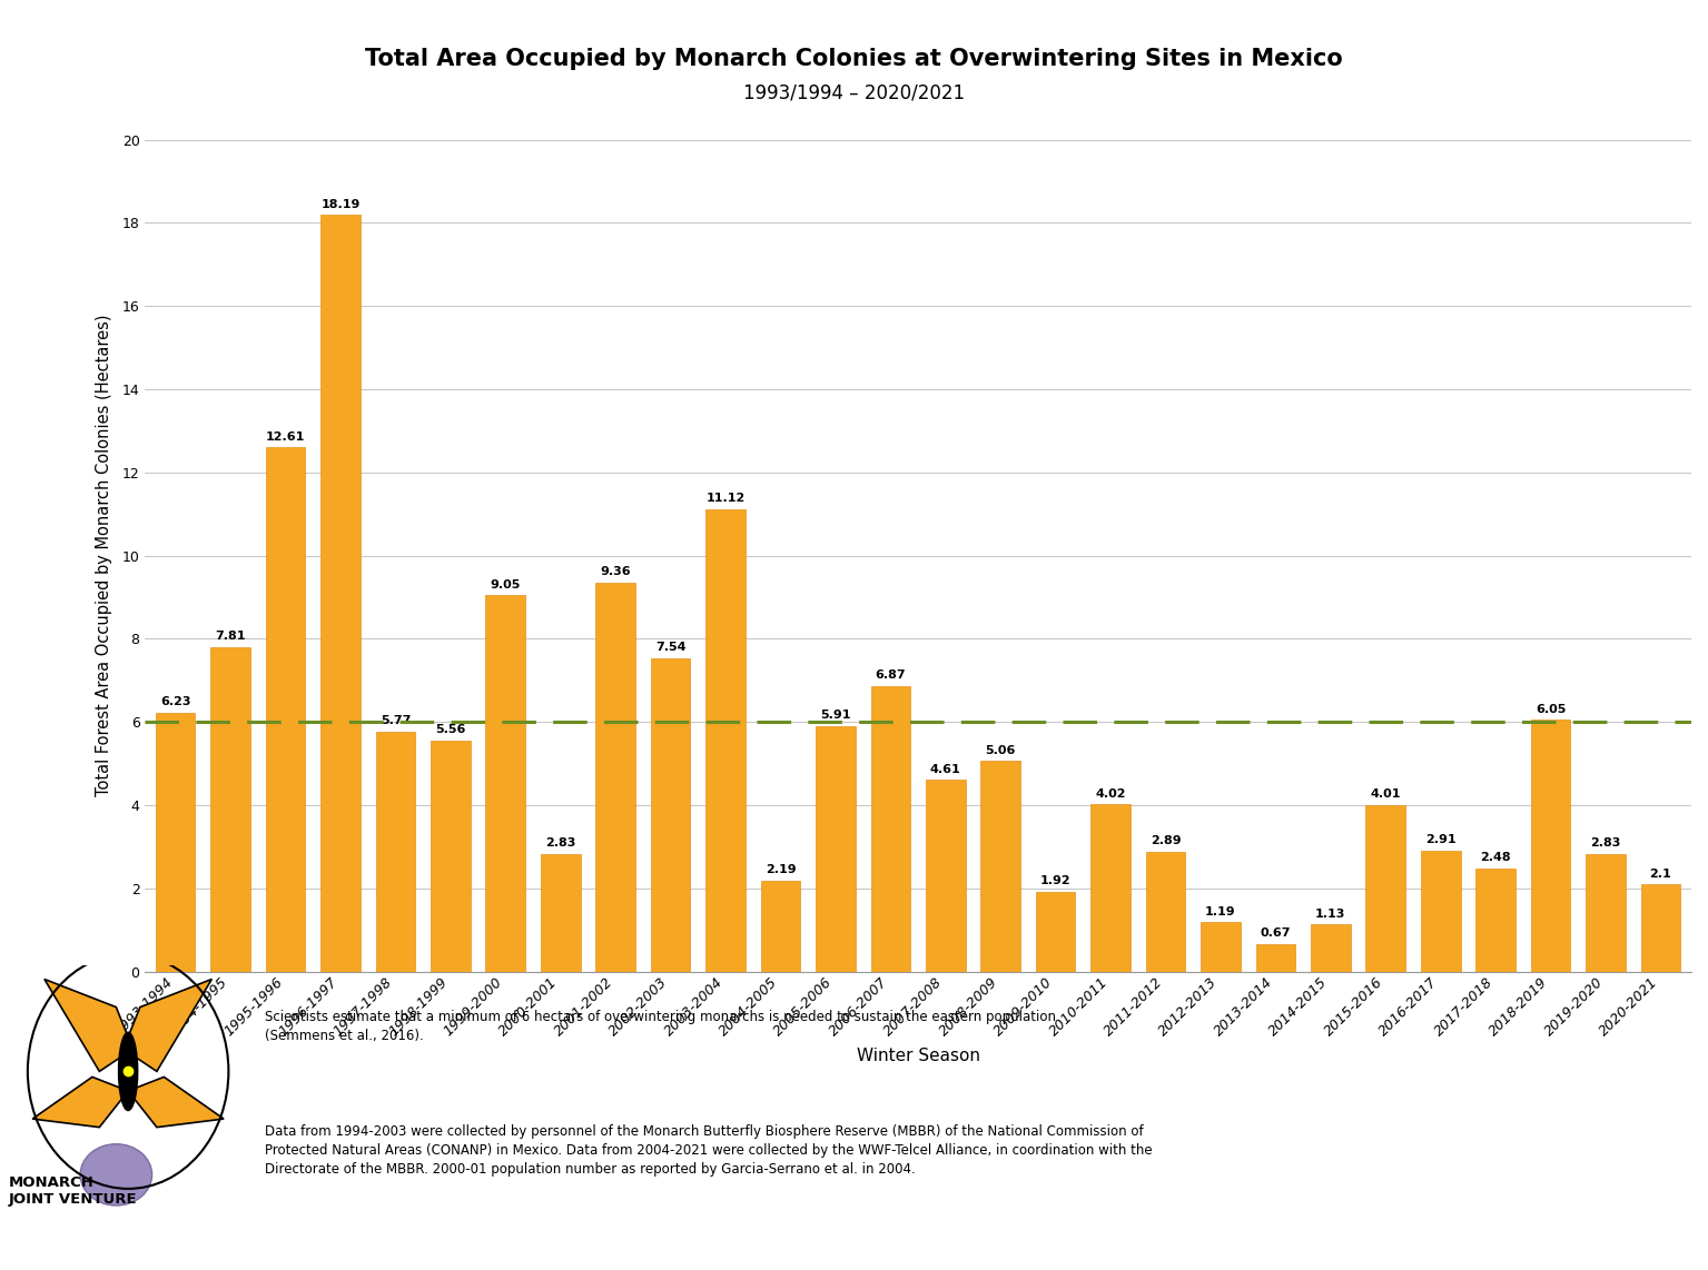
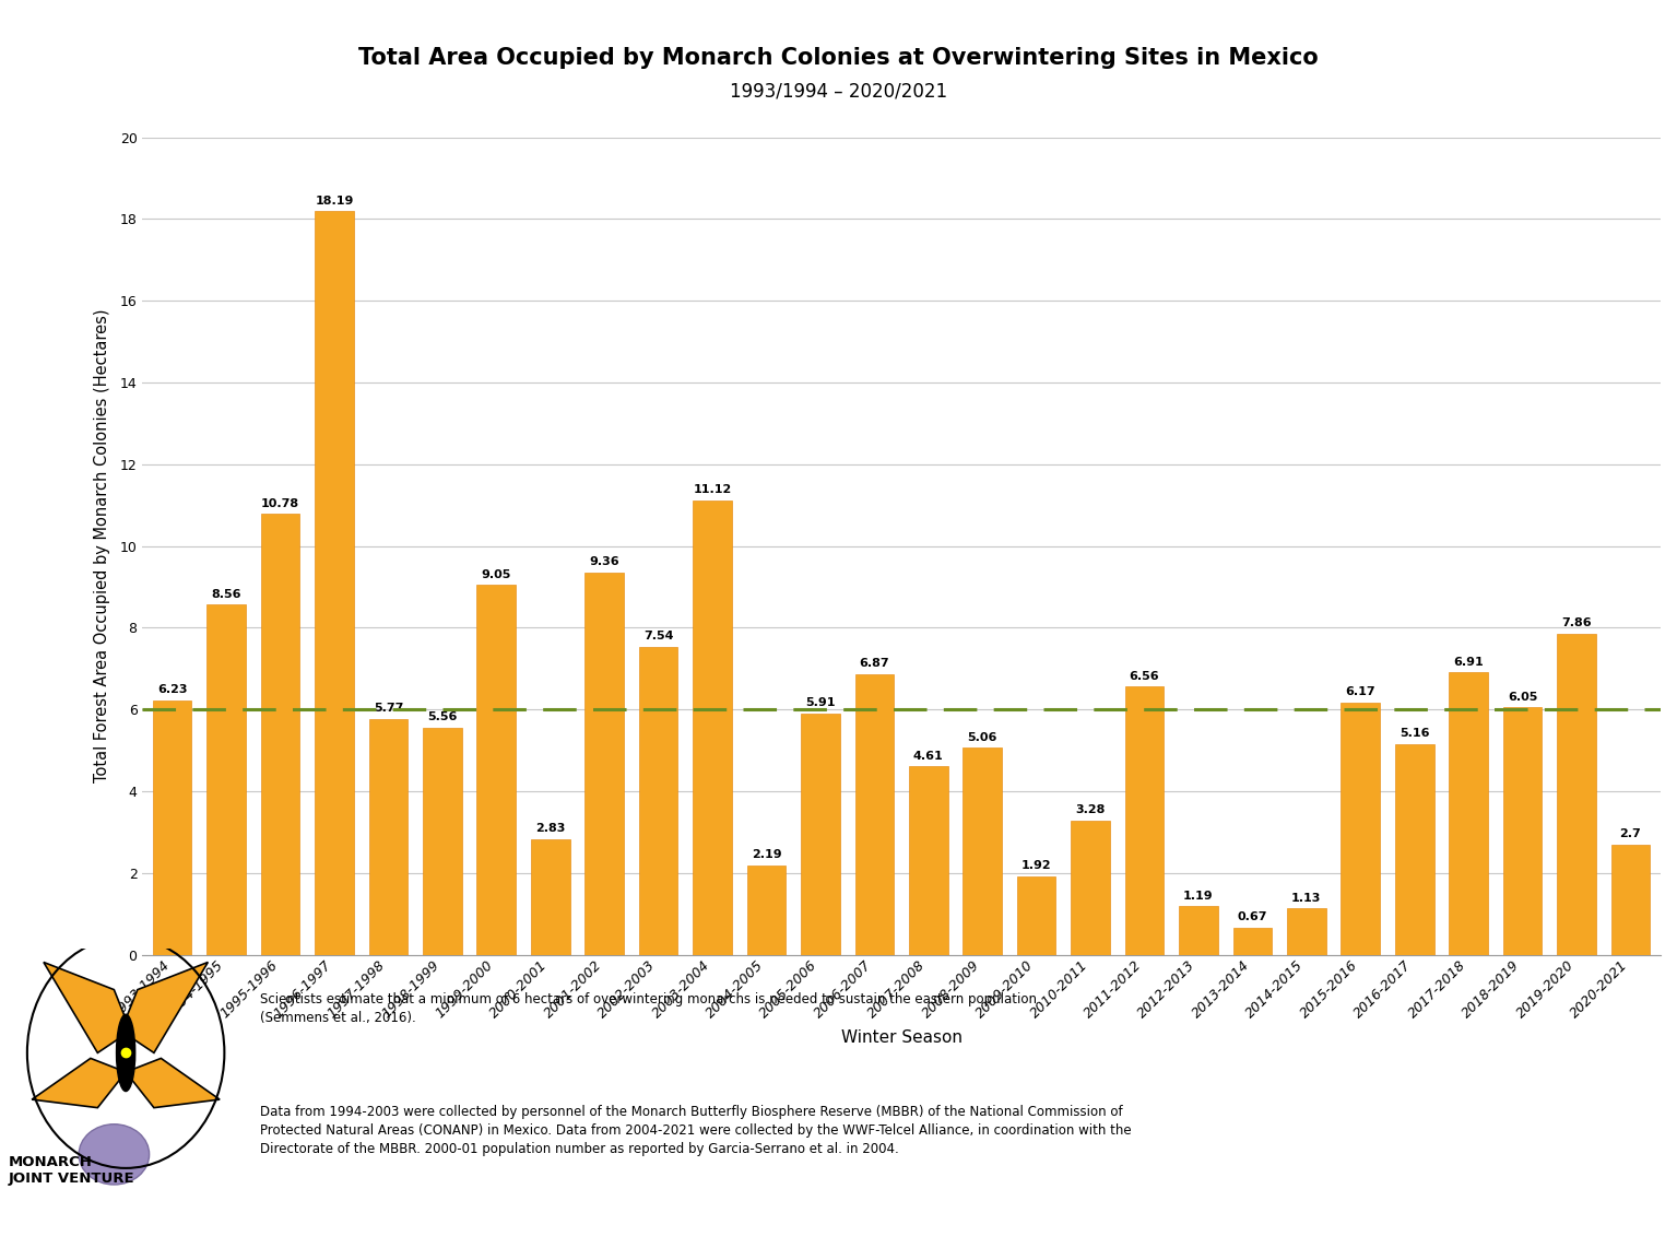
1994-1995: 7.81 -> 8.56
1995-1996: 12.61 -> 10.78
2010-2011: 4.02 -> 3.28
2011-2012: 2.89 -> 6.56
2015-2016: 4.01 -> 6.17
2016-2017: 2.91 -> 5.16
2017-2018: 2.48 -> 6.91
2019-2020: 2.83 -> 7.86
2020-2021: 2.1 -> 2.7
